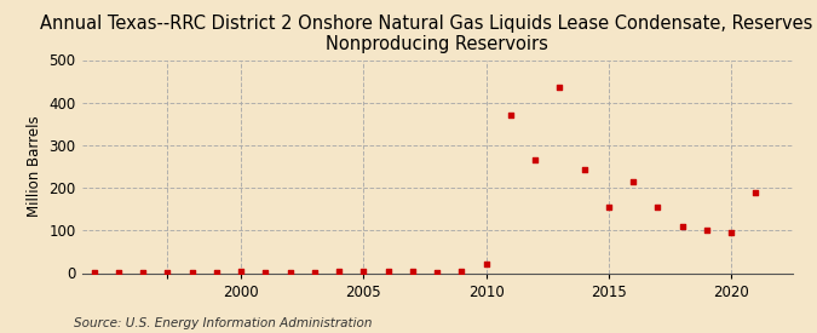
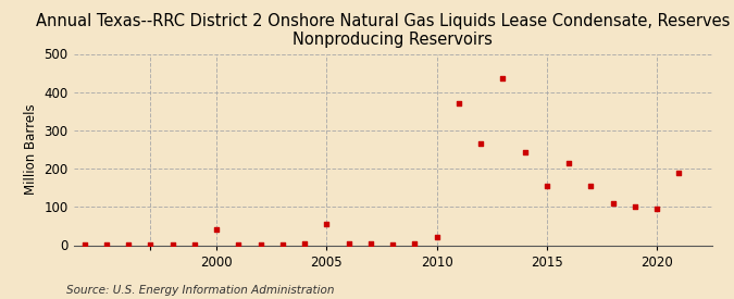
2000: 3 -> 40
2005: 5 -> 55
